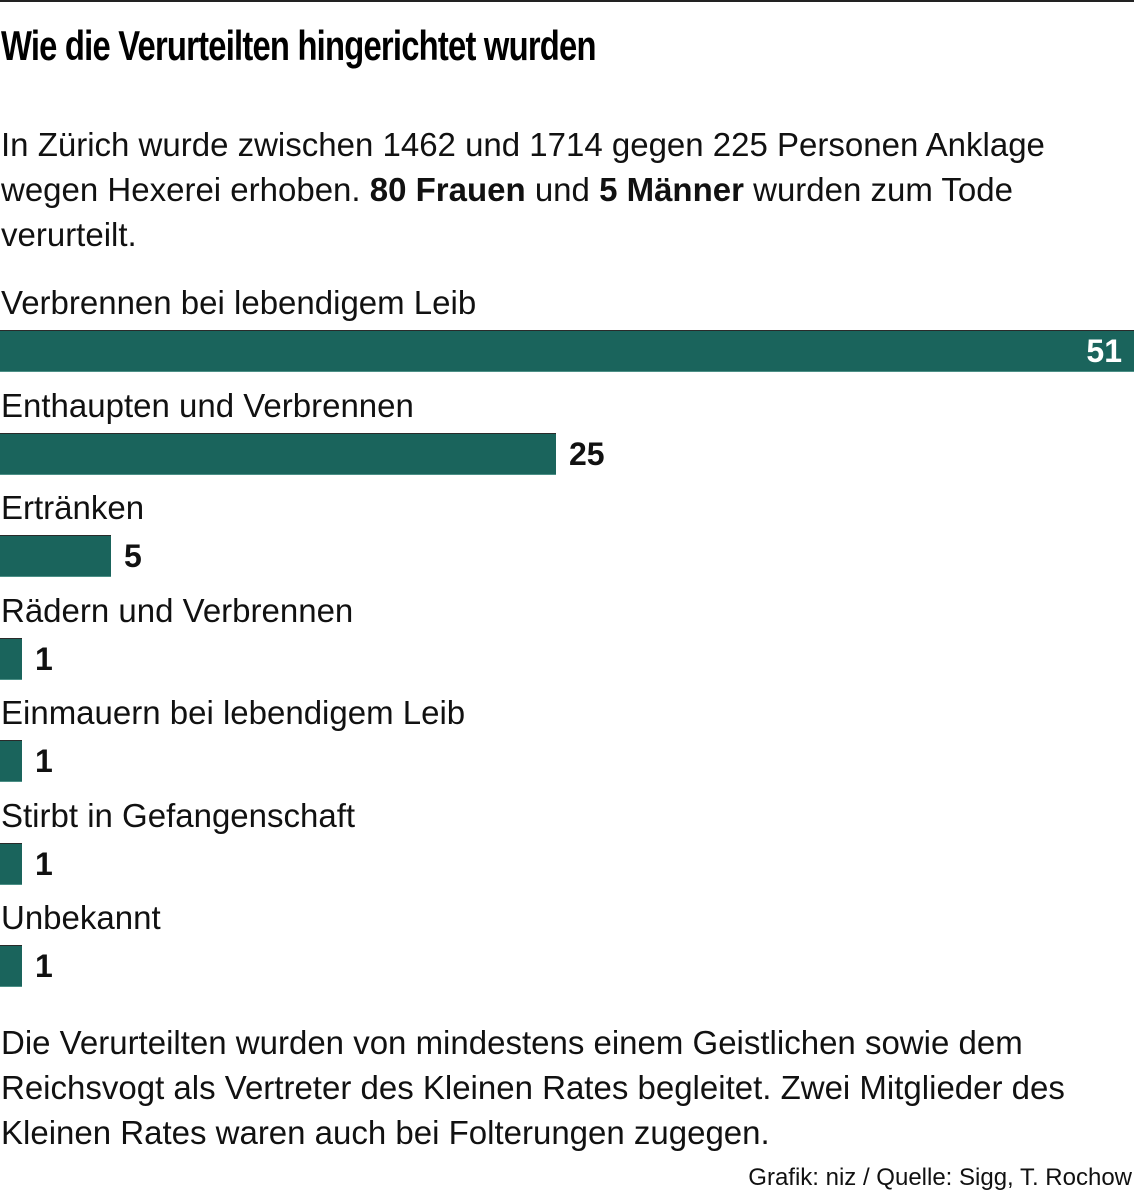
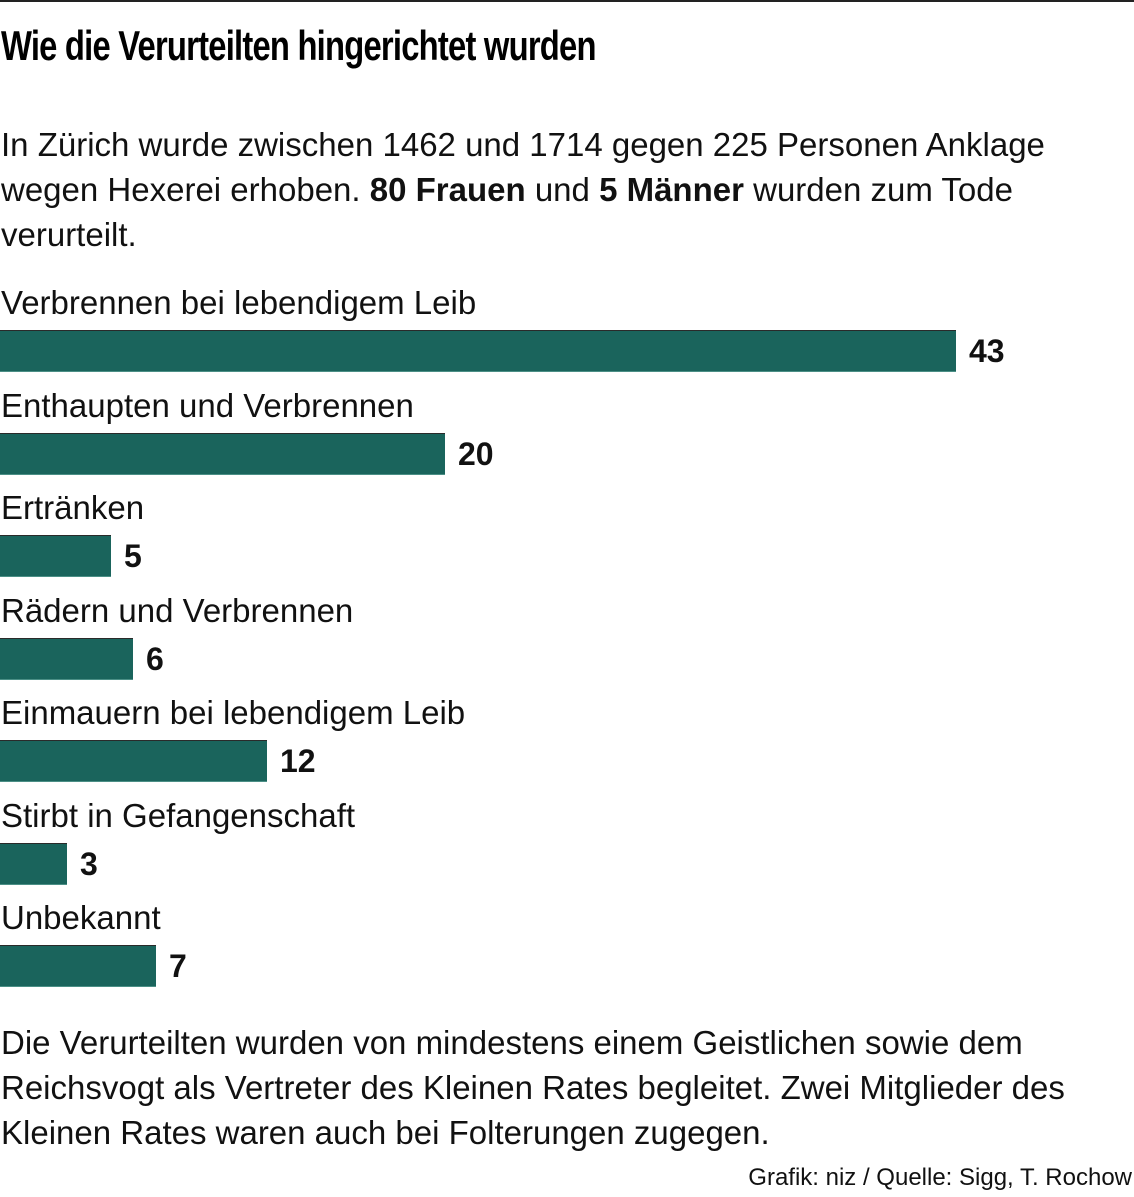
Verbrennen bei lebendigem Leib: 51 -> 43
Enthaupten und Verbrennen: 25 -> 20
Rädern und Verbrennen: 1 -> 6
Einmauern bei lebendigem Leib: 1 -> 12
Stirbt in Gefangenschaft: 1 -> 3
Unbekannt: 1 -> 7
